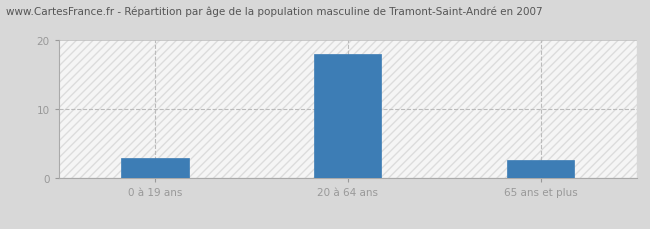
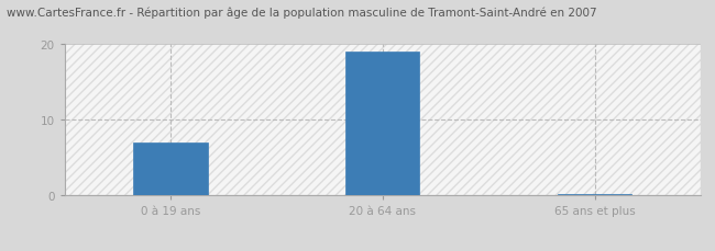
0 à 19 ans: 3.0 -> 7.0
20 à 64 ans: 18.0 -> 19.0
65 ans et plus: 2.6 -> 0.2
